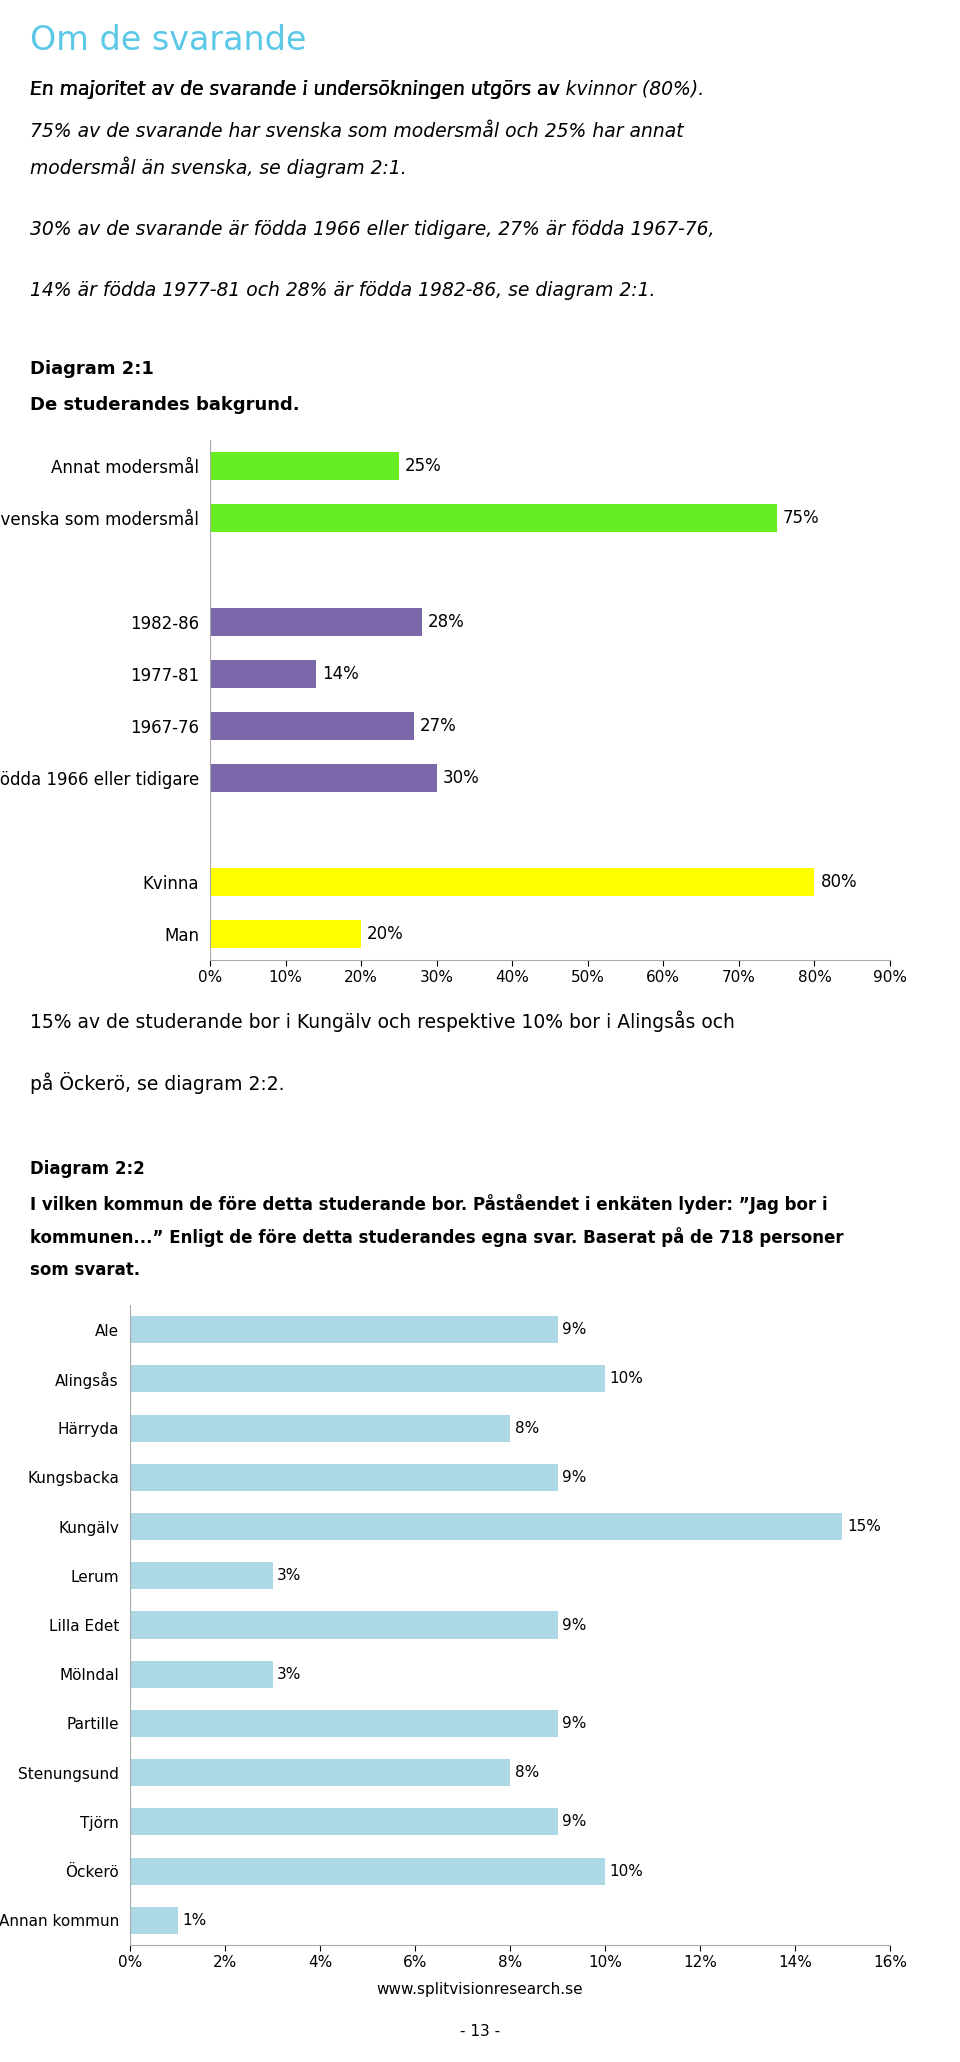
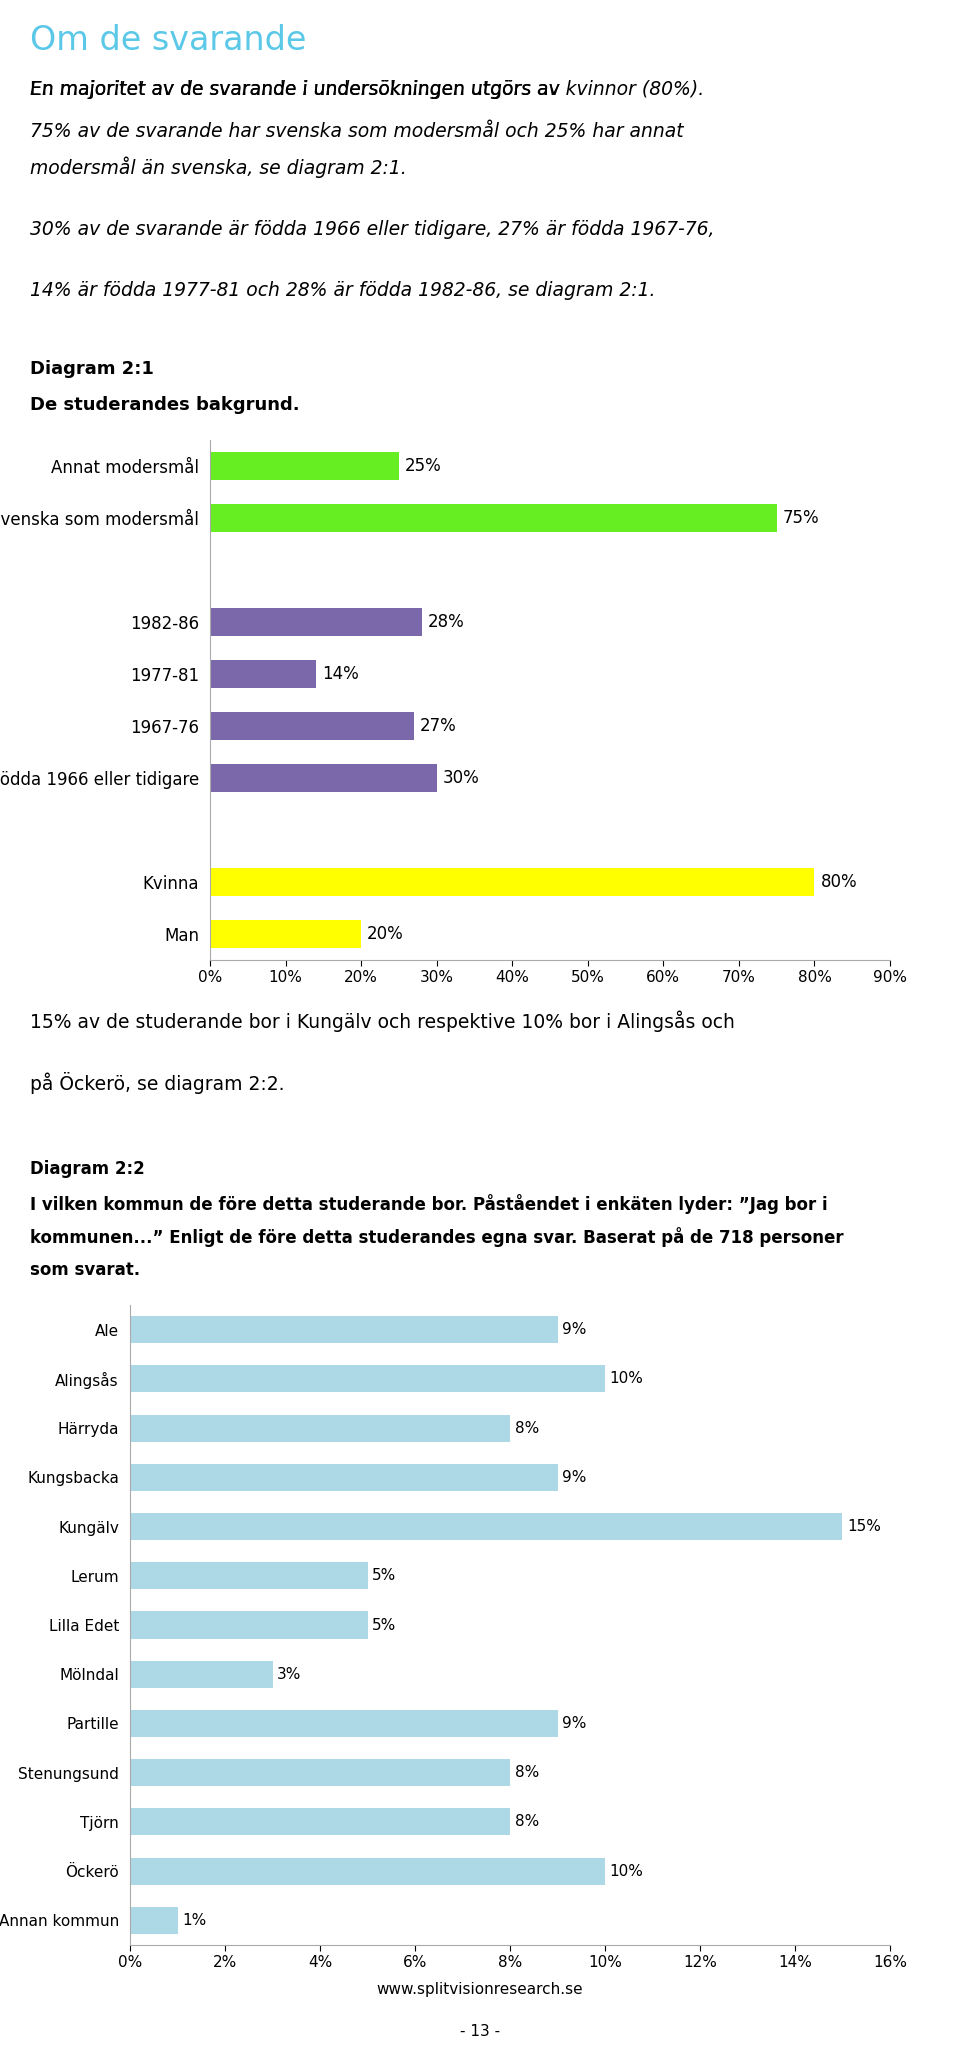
Lerum: 3% -> 5%
Lilla Edet: 9% -> 5%
Tjörn: 9% -> 8%
